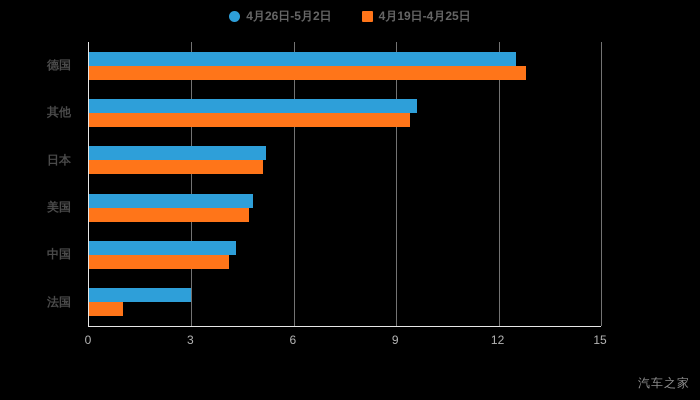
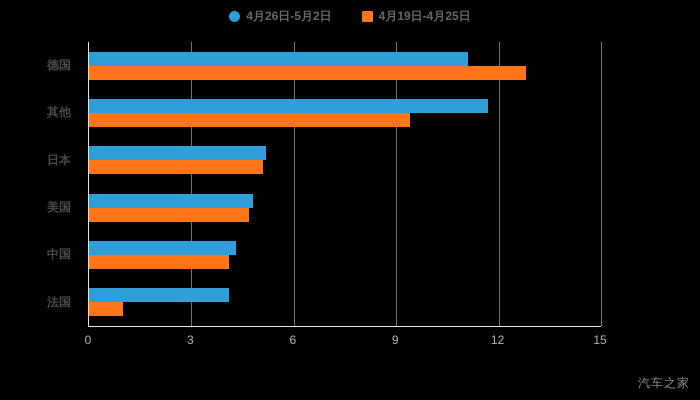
4月26日-5月2日/德国: 12.5 -> 11.1
4月26日-5月2日/其他: 9.6 -> 11.7
4月26日-5月2日/法国: 3.0 -> 4.1
